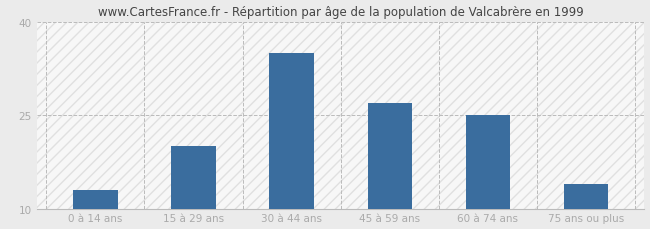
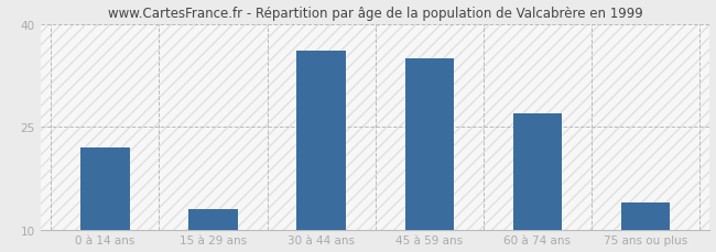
0 à 14 ans: 13 -> 22
15 à 29 ans: 20 -> 13
30 à 44 ans: 35 -> 36
45 à 59 ans: 27 -> 35
60 à 74 ans: 25 -> 27
